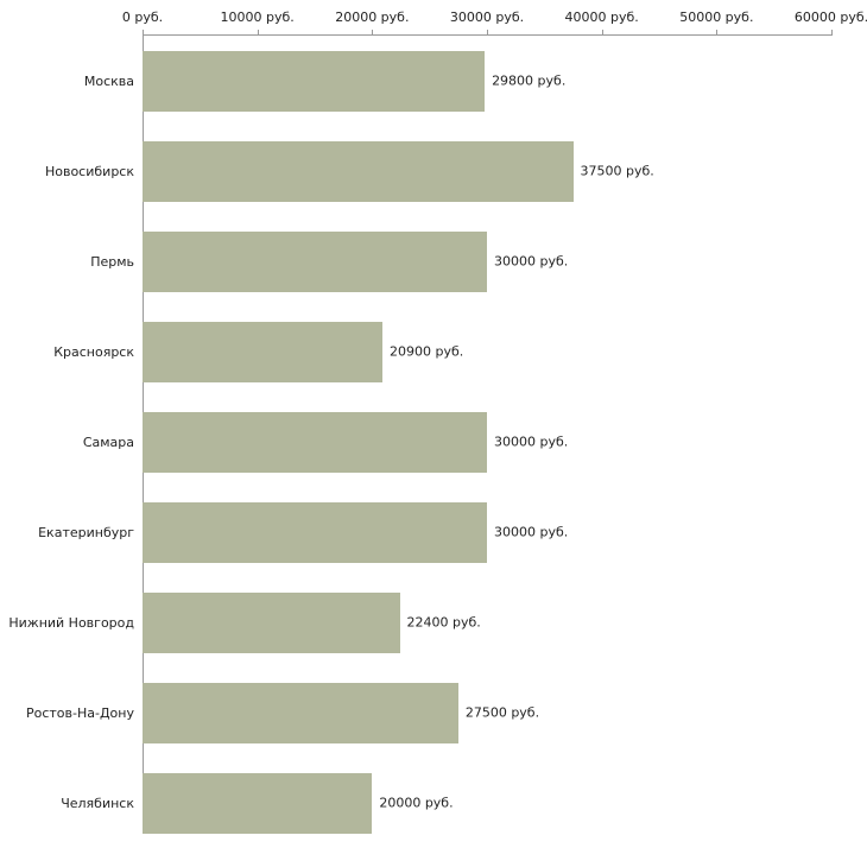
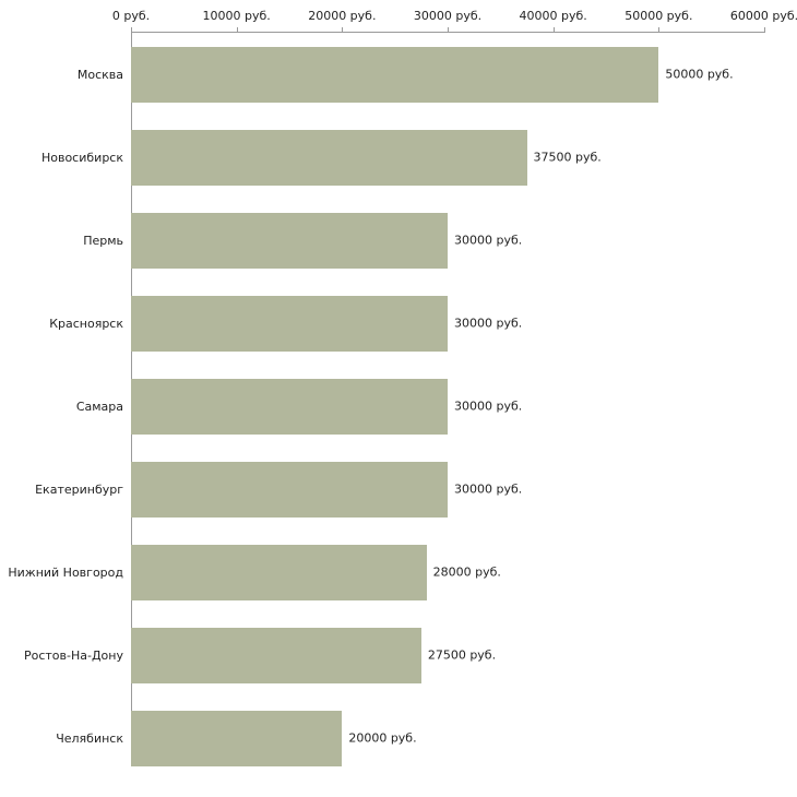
Москва: 29800 -> 50000
Красноярск: 20900 -> 30000
Нижний Новгород: 22400 -> 28000
